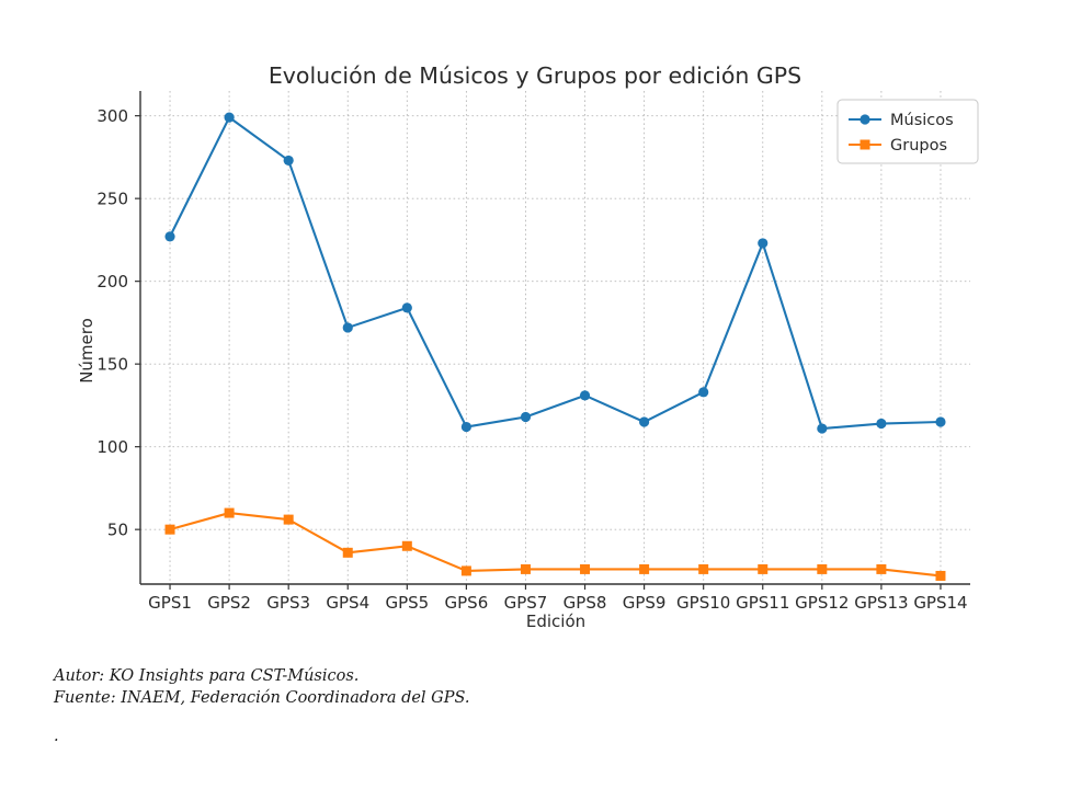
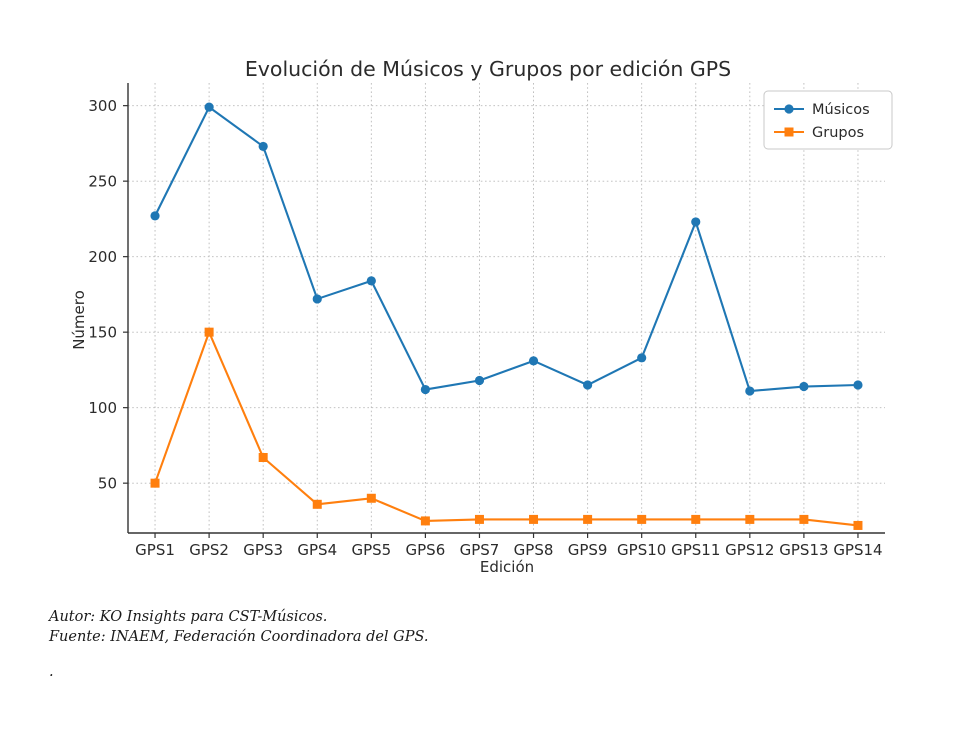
Grupos/GPS2: 60 -> 150
Grupos/GPS3: 56 -> 67
